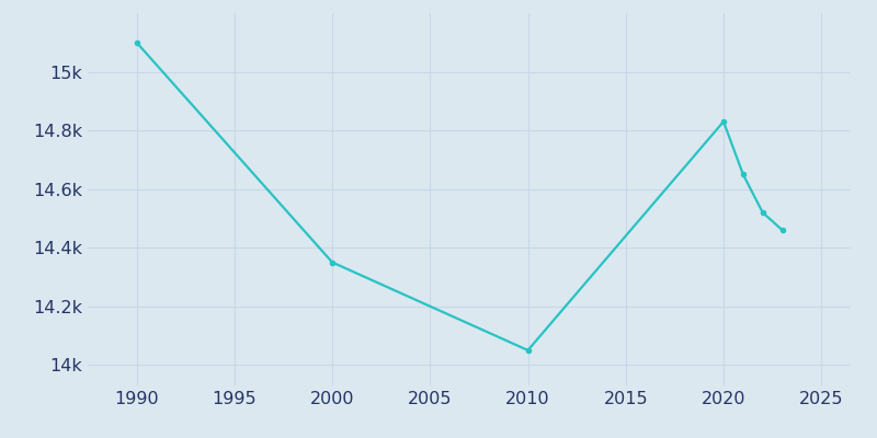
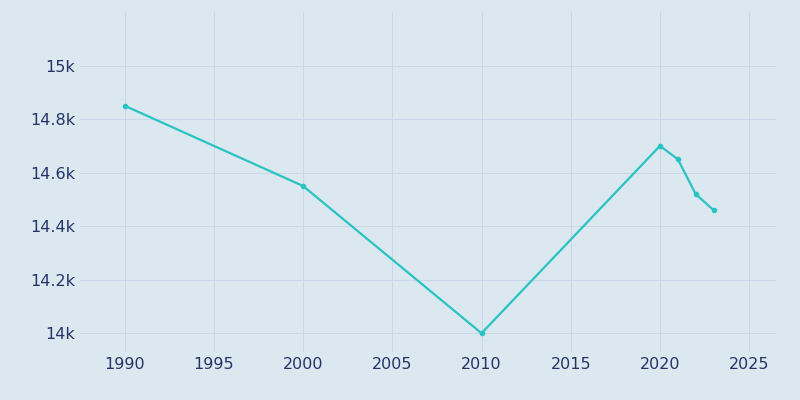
1990: 15.10k -> 14.85k
2000: 14.35k -> 14.55k
2010: 14.05k -> 14.00k
2020: 14.83k -> 14.70k
